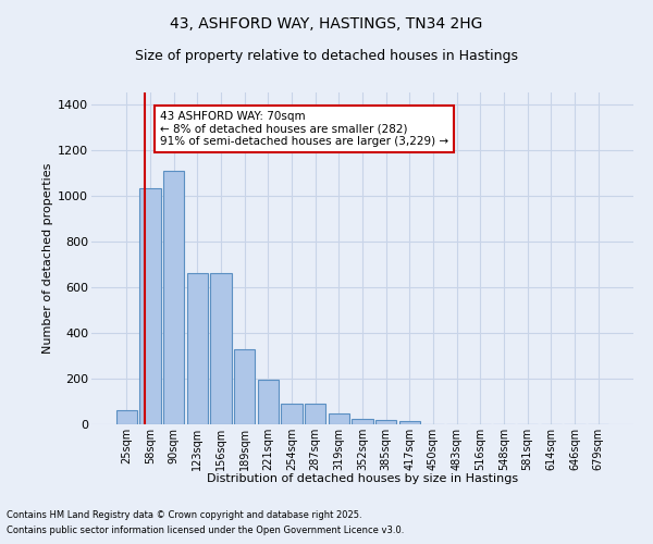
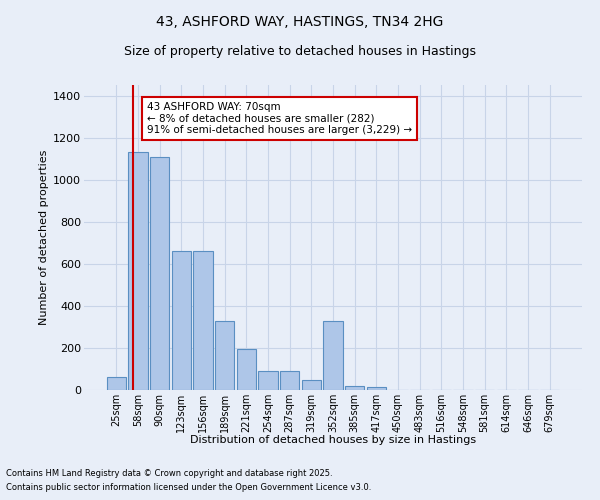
58sqm: 1030 -> 1130
352sqm: 25 -> 330
